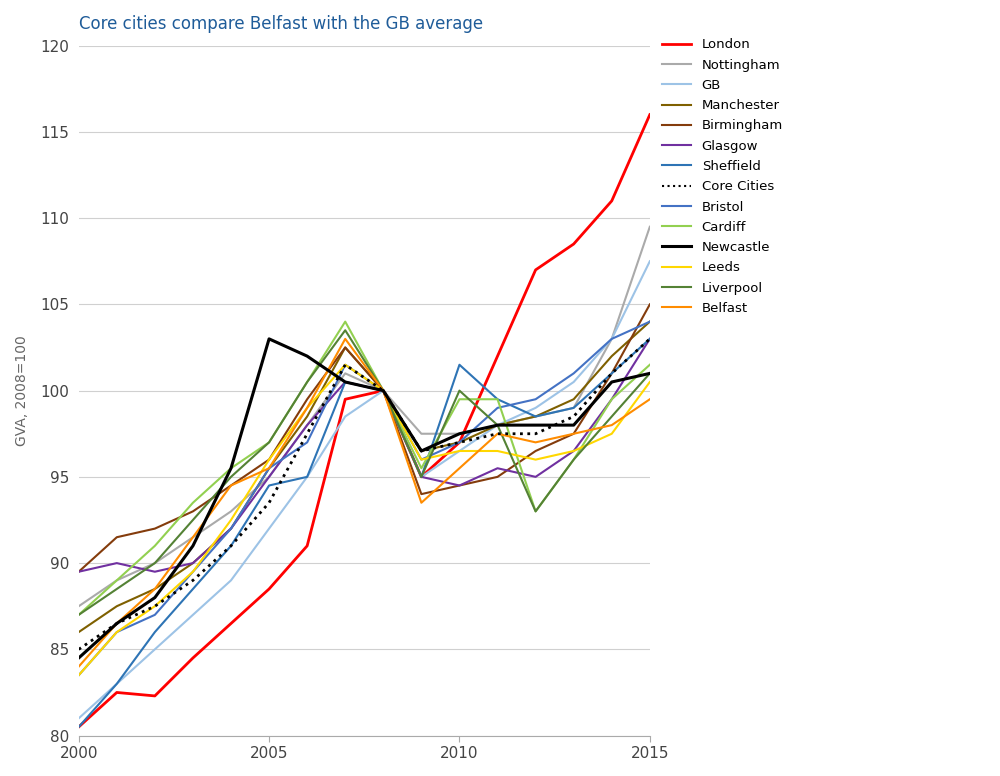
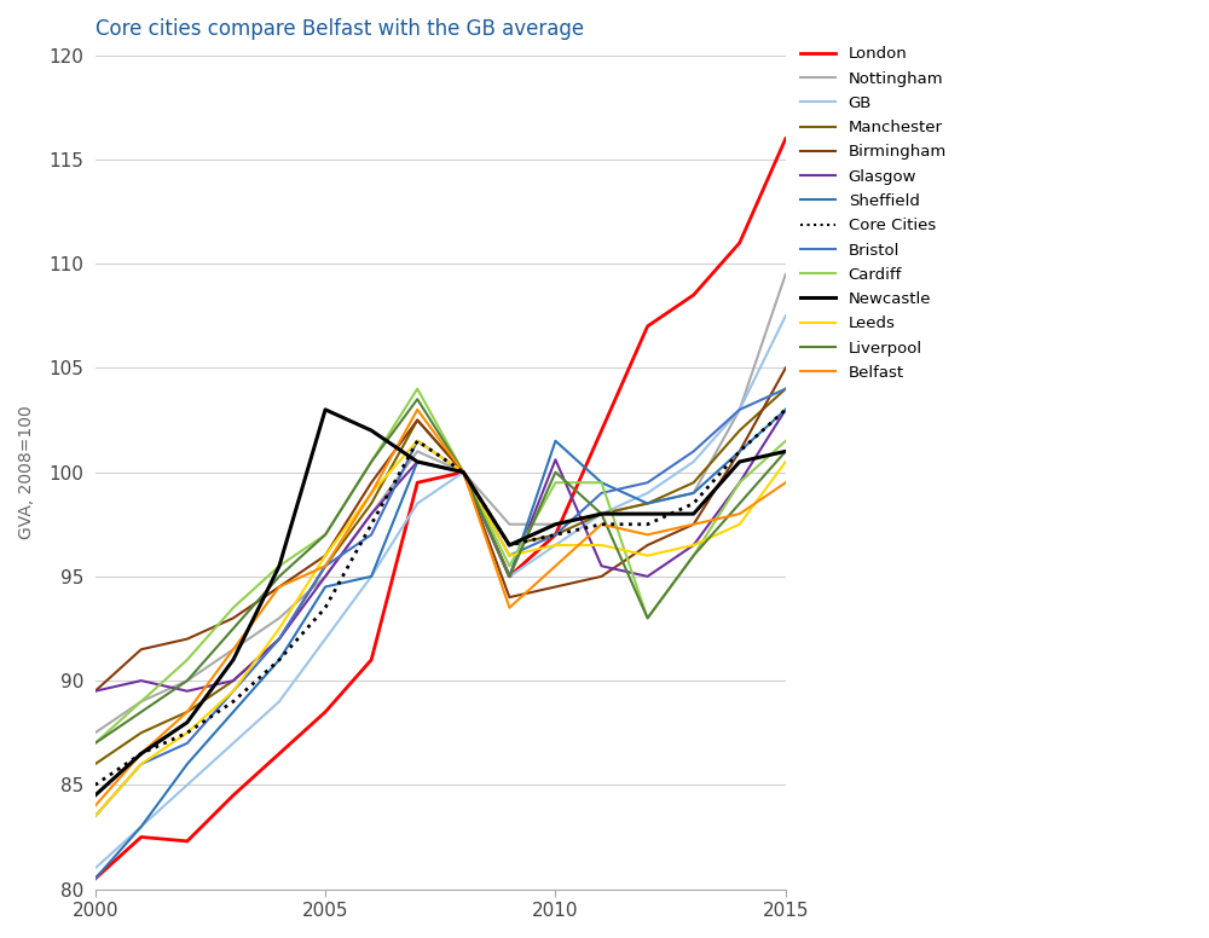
Glasgow/2010: 94.5 -> 100.6
